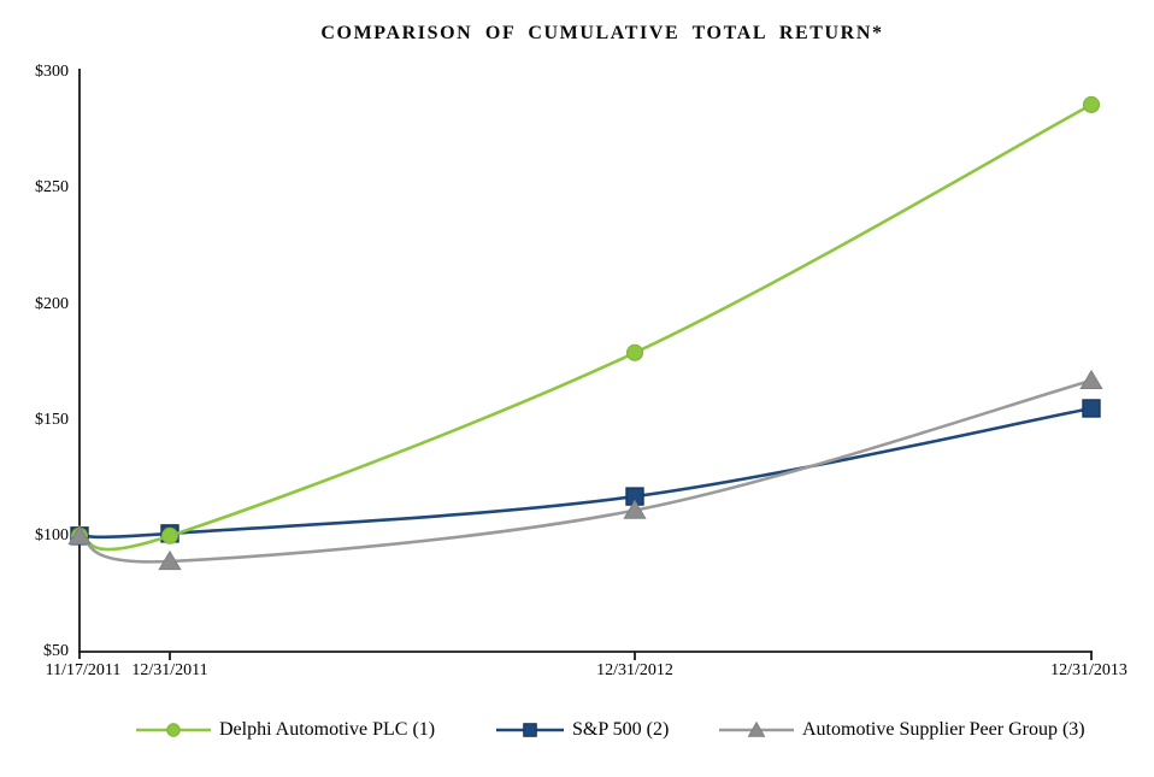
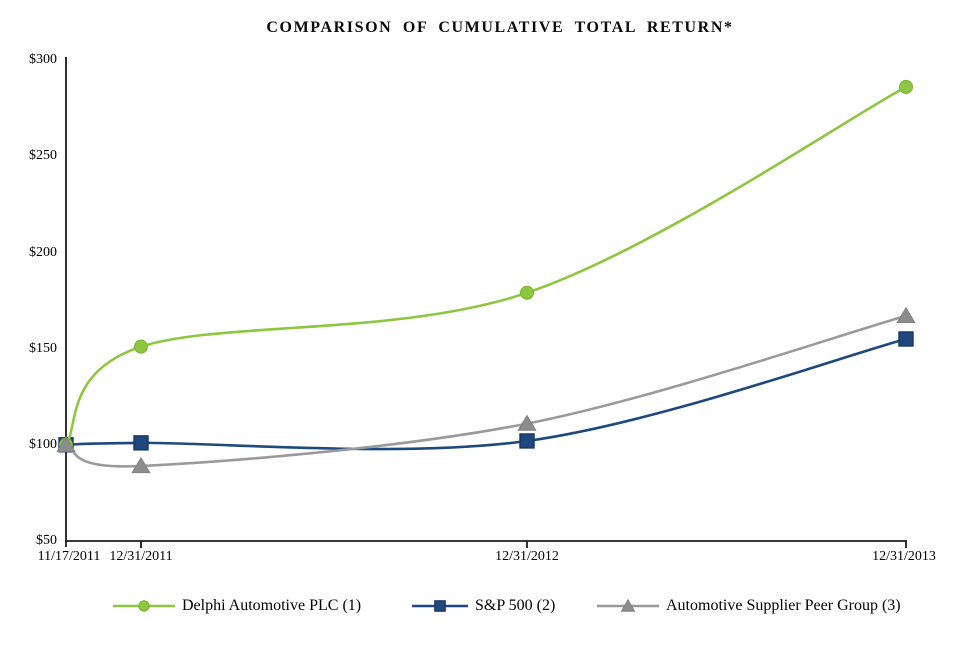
Delphi Automotive PLC (1)/12/31/2011: $100 -> $151
S&P 500 (2)/12/31/2012: $117 -> $102
